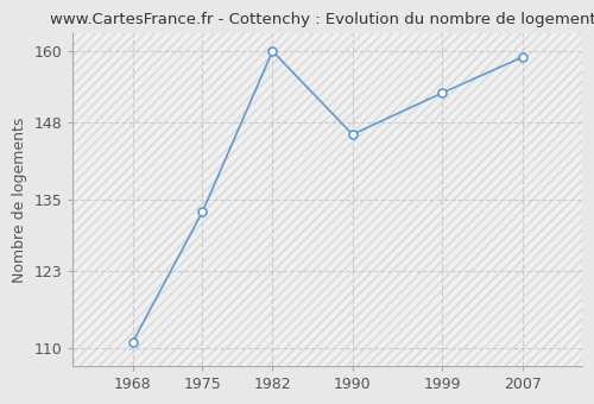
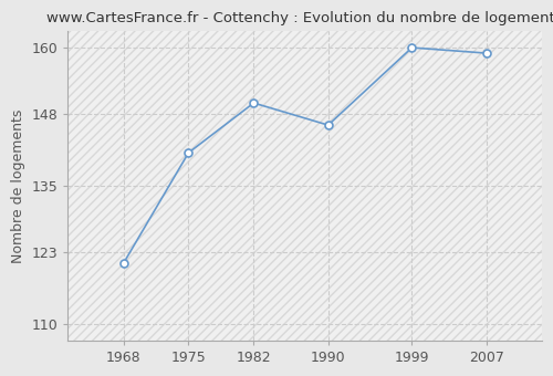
1968: 111 -> 121
1975: 133 -> 141
1982: 160 -> 150
1999: 153 -> 160
